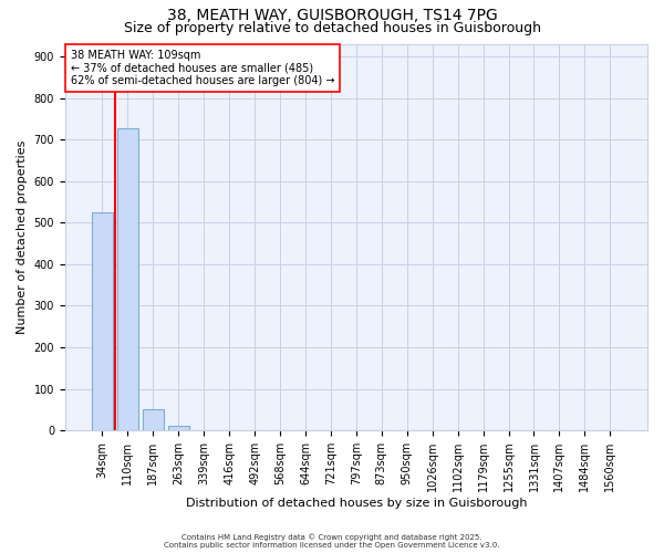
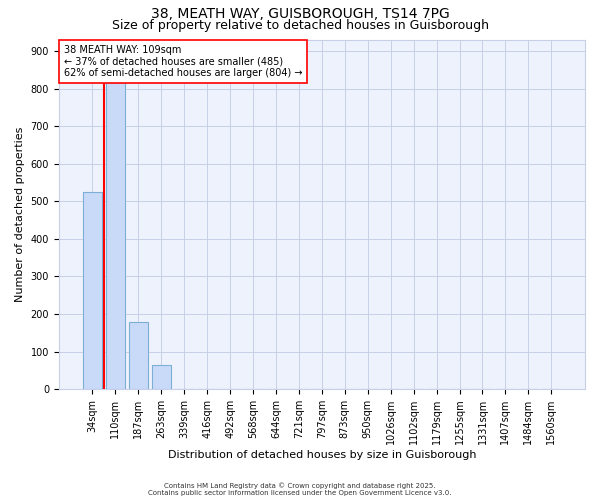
110sqm: 728 -> 820
187sqm: 50 -> 180
263sqm: 10 -> 65
